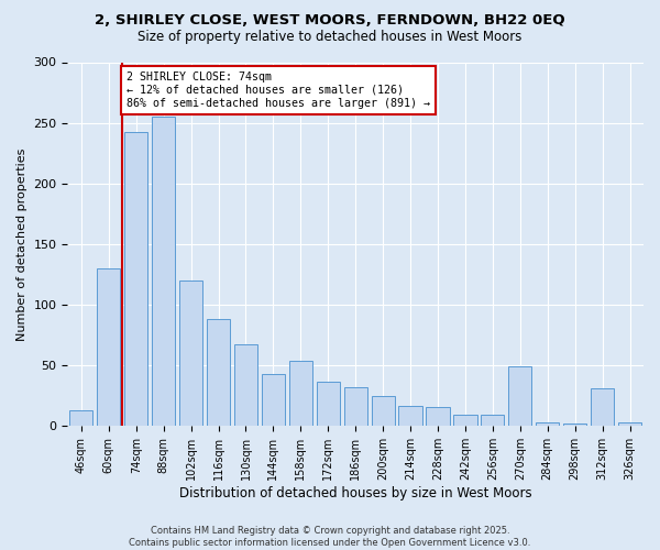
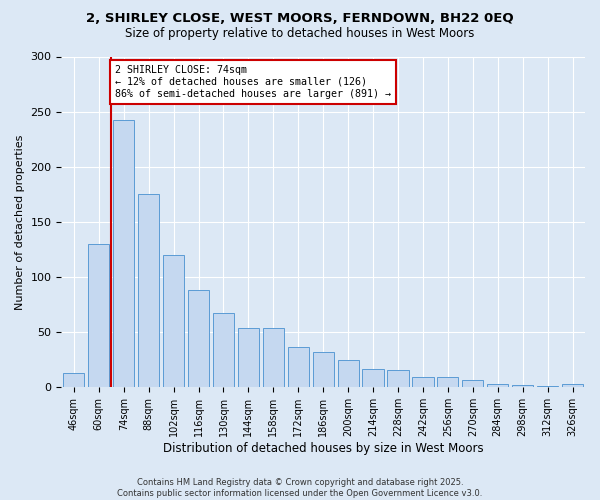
88sqm: 255 -> 175
144sqm: 43 -> 54
270sqm: 49 -> 7
312sqm: 31 -> 1
